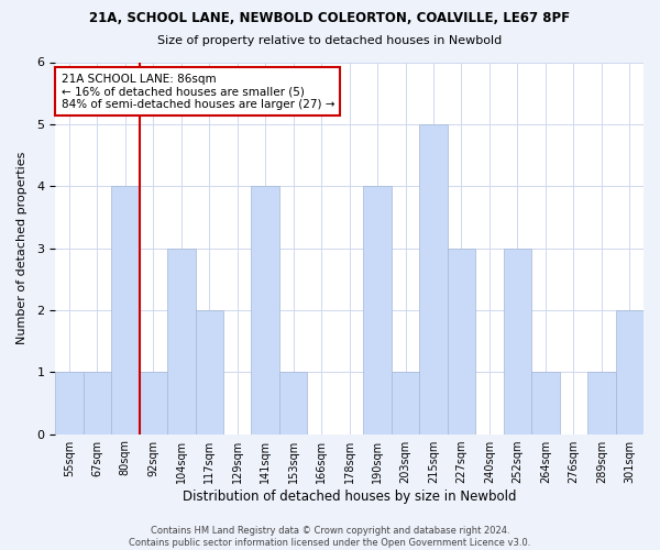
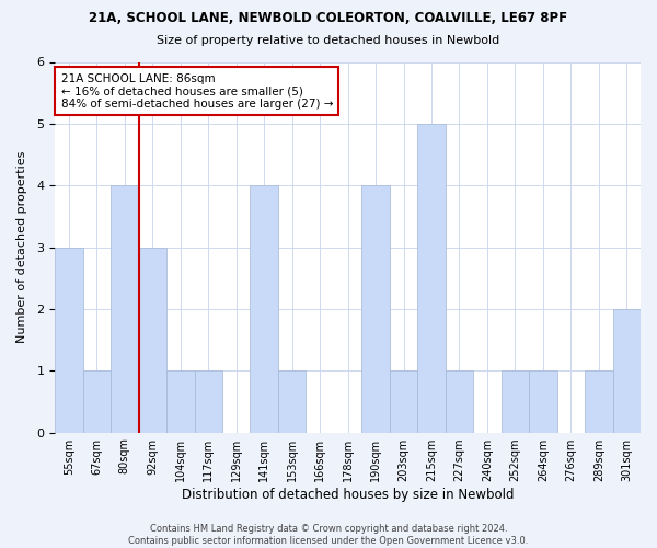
55sqm: 1 -> 3
92sqm: 1 -> 3
104sqm: 3 -> 1
117sqm: 2 -> 1
227sqm: 3 -> 1
252sqm: 3 -> 1
